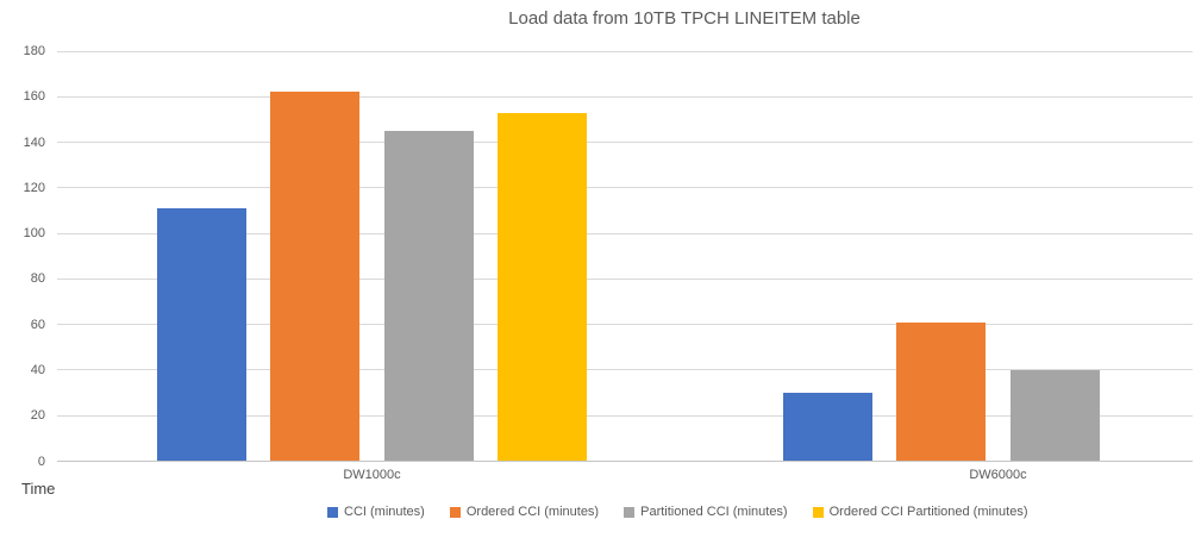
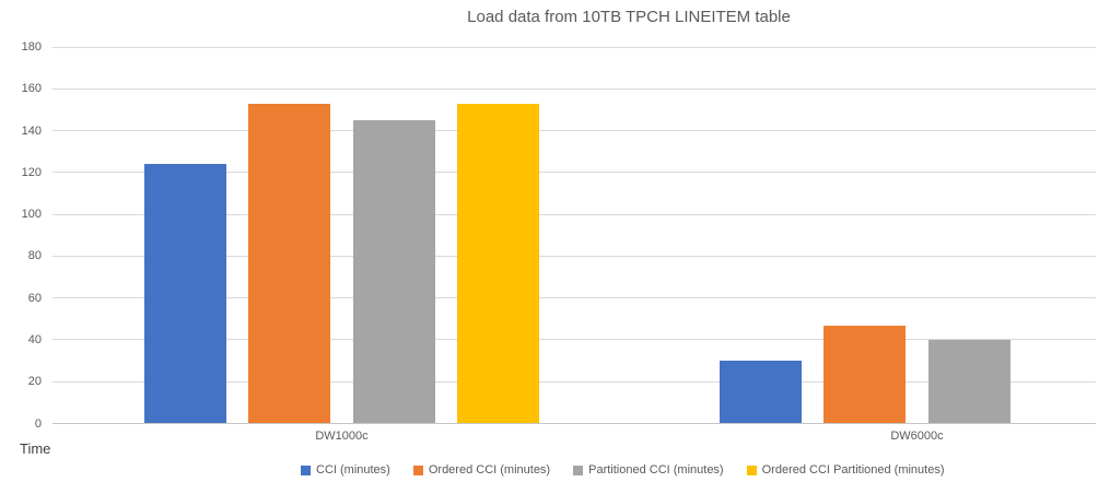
CCI (minutes)/DW1000c: 111 -> 124
Ordered CCI (minutes)/DW1000c: 162 -> 153
Ordered CCI (minutes)/DW6000c: 61 -> 47
